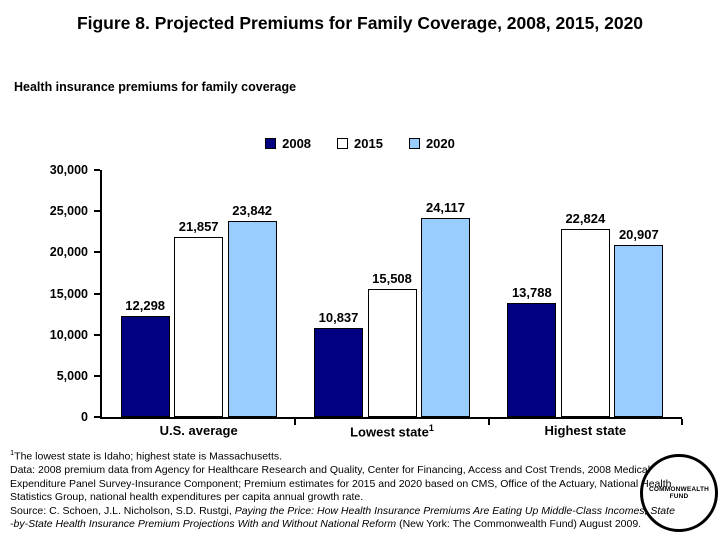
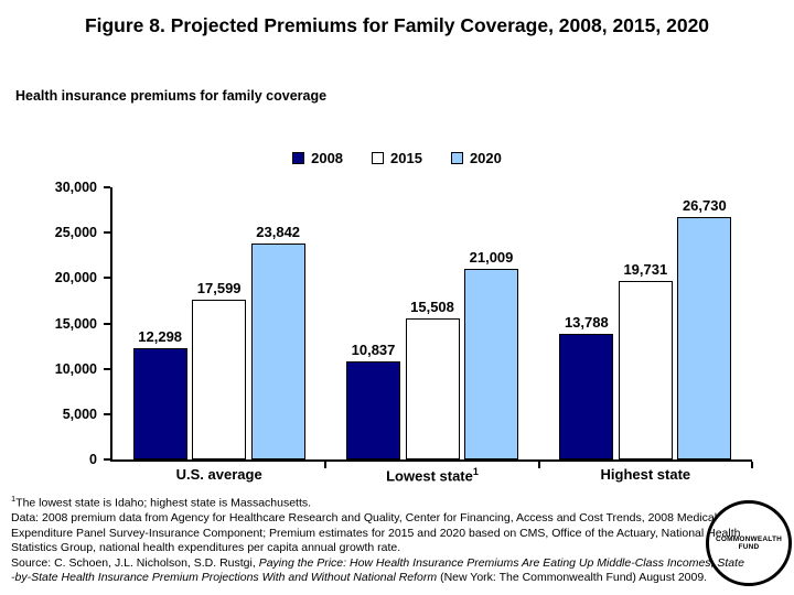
2015/U.S. average: 21,857 -> 17,599
2020/Lowest state: 24,117 -> 21,009
2015/Highest state: 22,824 -> 19,731
2020/Highest state: 20,907 -> 26,730
